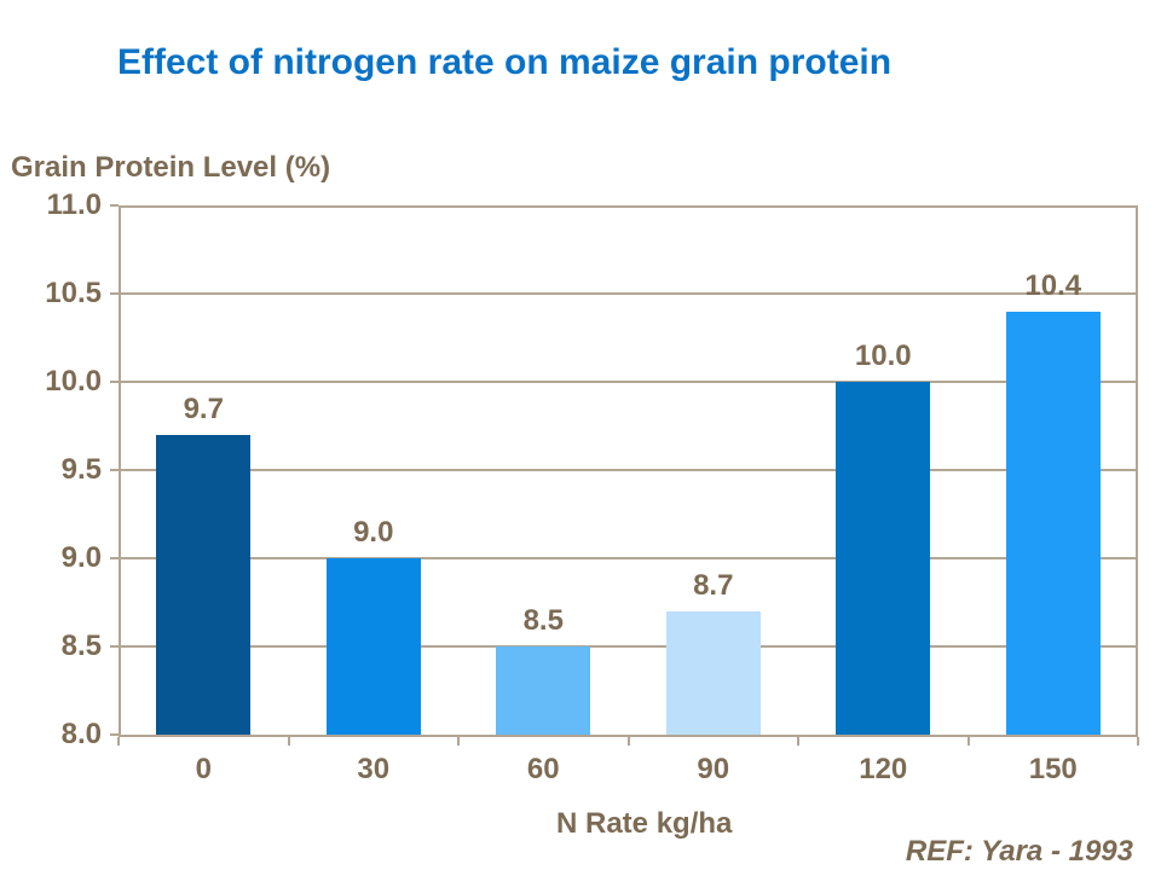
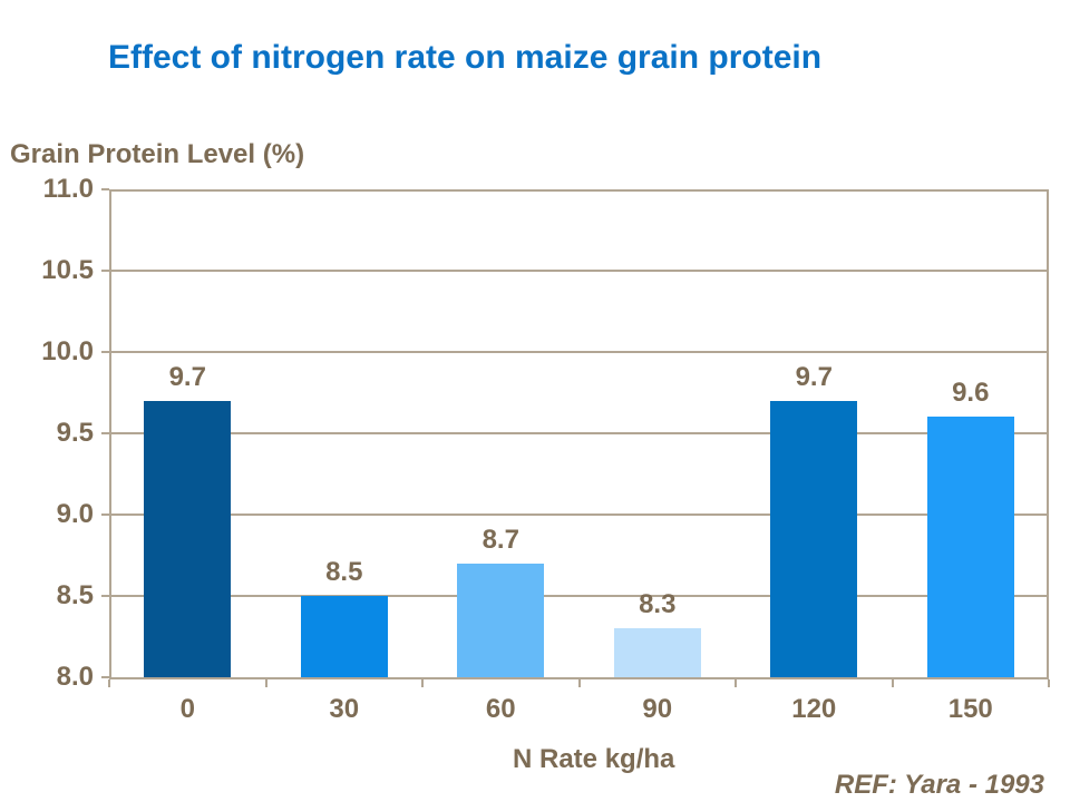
30: 9.0 -> 8.5
60: 8.5 -> 8.7
90: 8.7 -> 8.3
120: 10.0 -> 9.7
150: 10.4 -> 9.6
